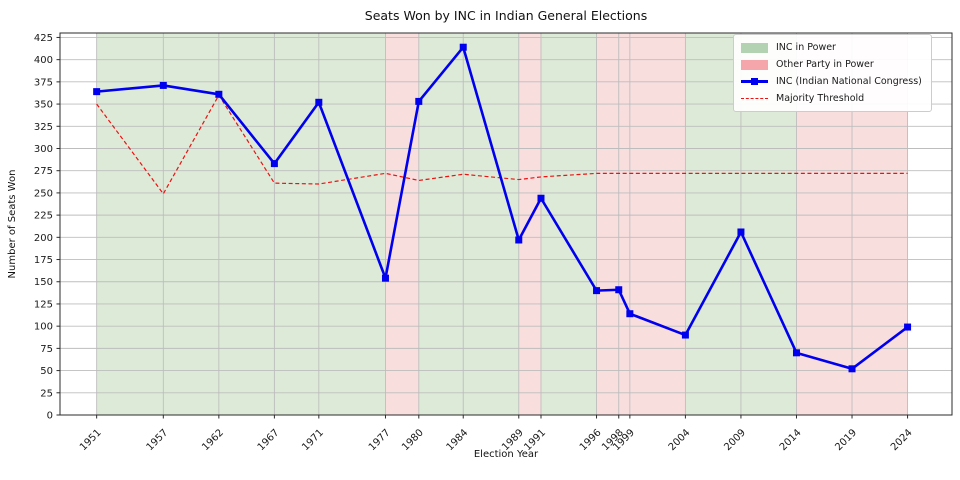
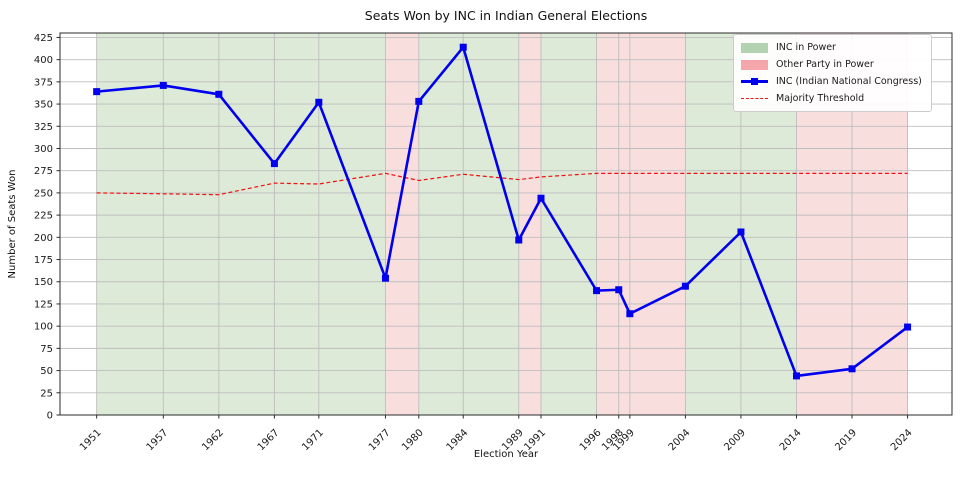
Majority Threshold/1951: 350 -> 250
Majority Threshold/1962: 360 -> 250
INC (Indian National Congress)/2004: 90 -> 140
INC (Indian National Congress)/2014: 70 -> 40
